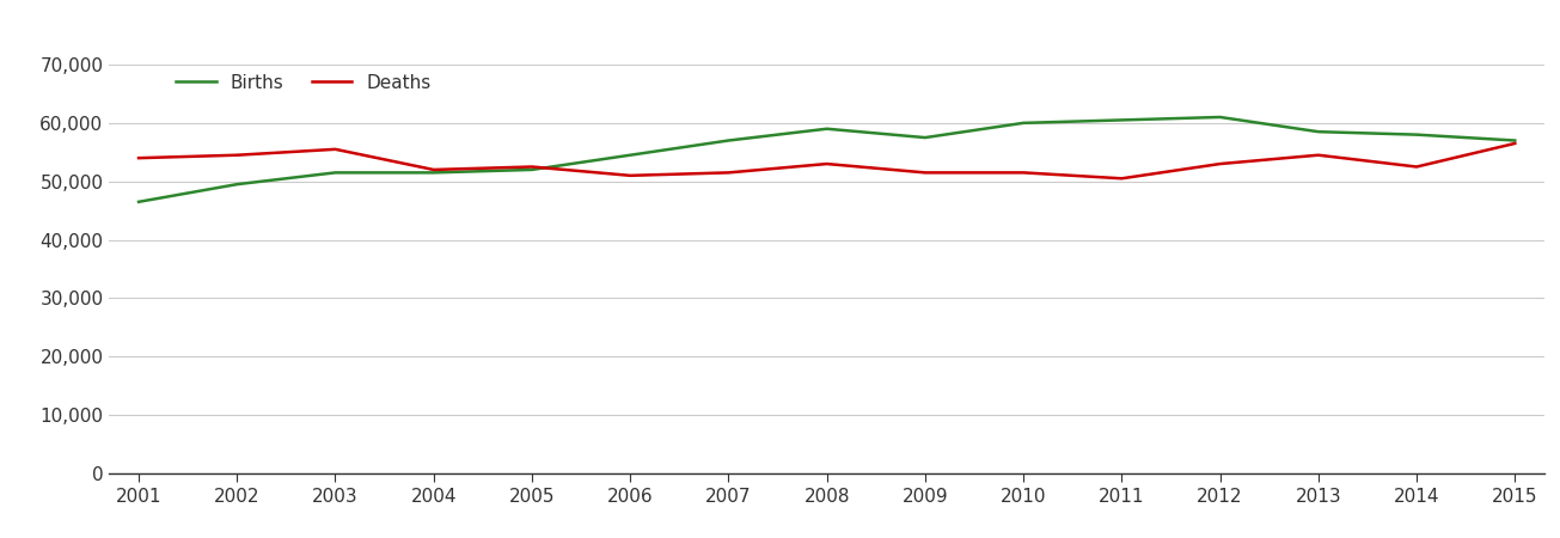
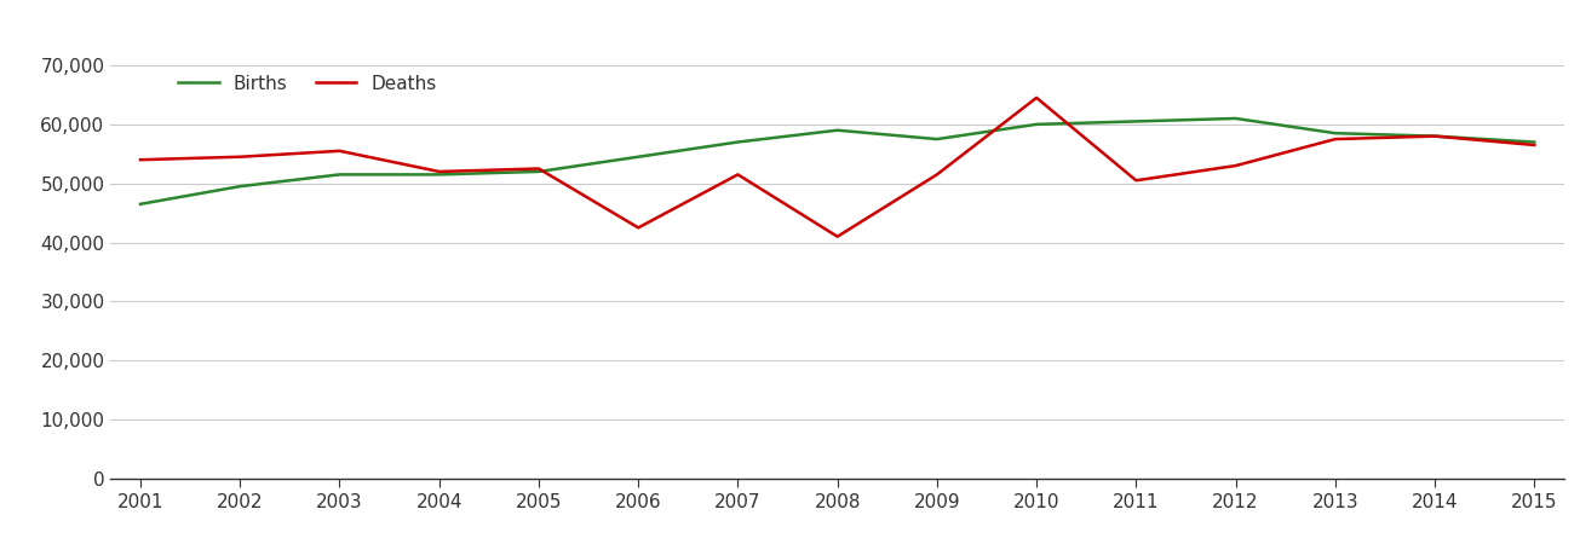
Deaths/2006: 51,000 -> 42,500
Deaths/2008: 53,000 -> 41,000
Deaths/2010: 51,500 -> 64,500
Deaths/2013: 54,500 -> 57,500
Deaths/2014: 52,500 -> 58,000
